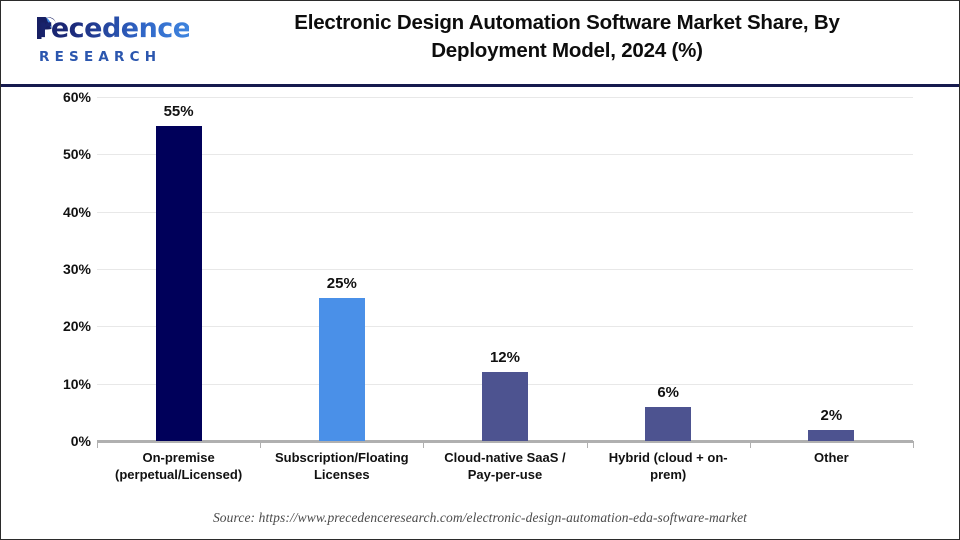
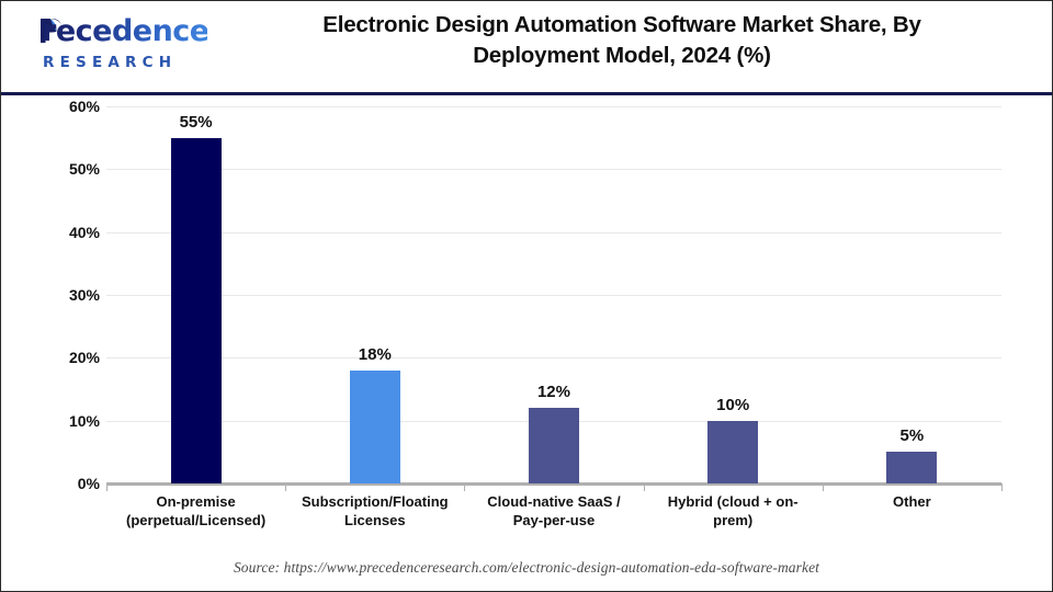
Subscription/Floating Licenses: 25% -> 18%
Hybrid (cloud + on-prem): 6% -> 10%
Other: 2% -> 5%
